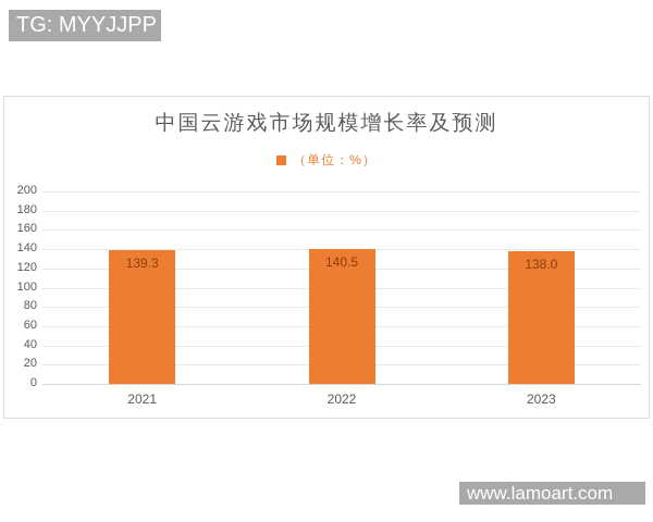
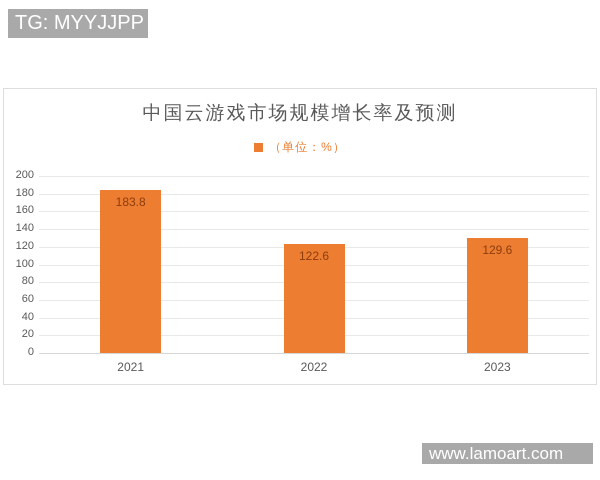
2021: 139.3 -> 183.8
2022: 140.5 -> 122.6
2023: 138.0 -> 129.6
